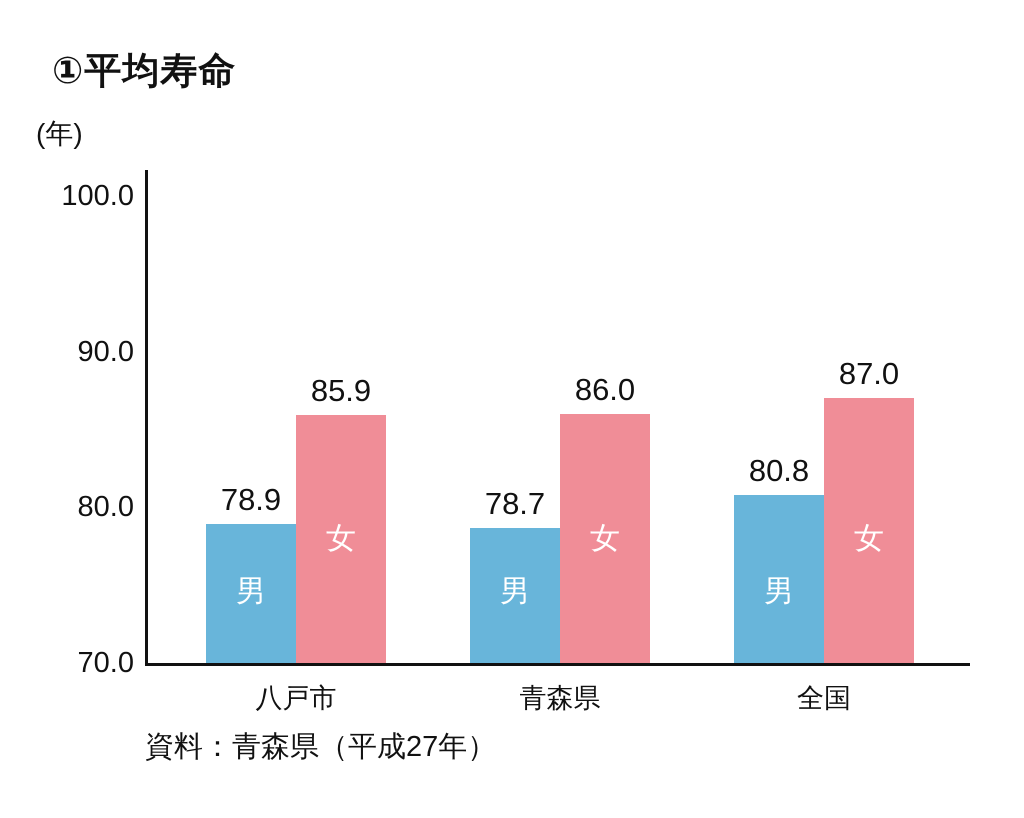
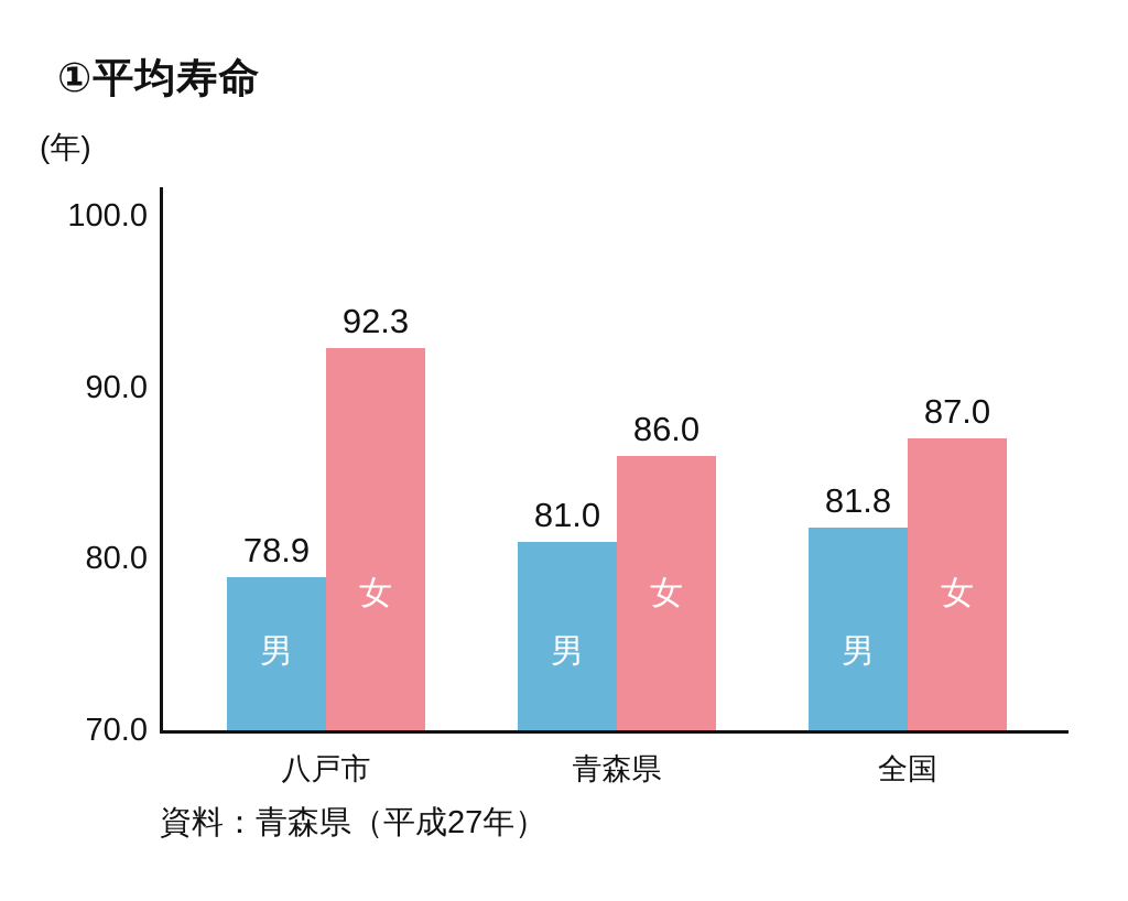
女/八戸市: 85.9 -> 92.3
男/青森県: 78.7 -> 81.0
男/全国: 80.8 -> 81.8
